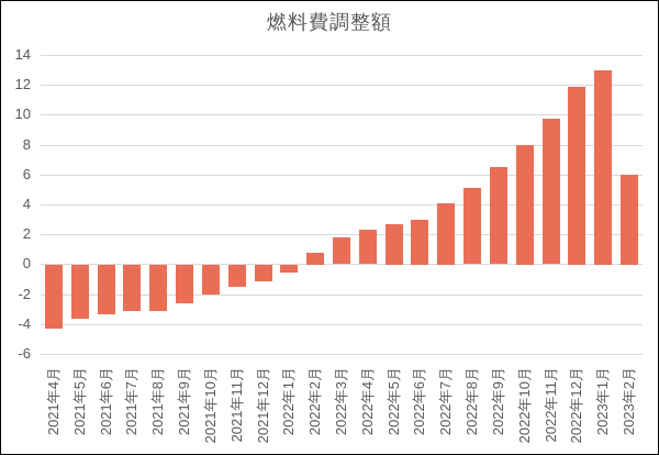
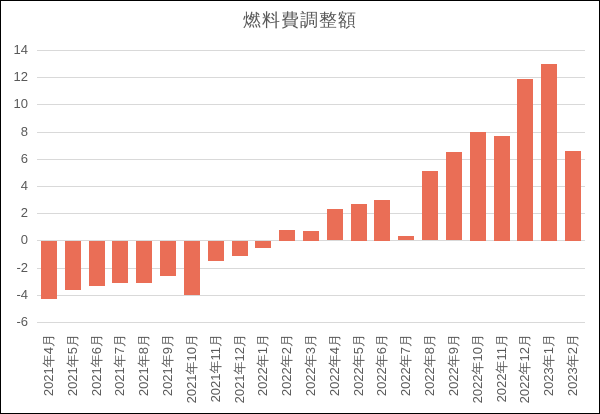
2021年10月: -2.0 -> -4.0
2022年3月: 1.8 -> 0.7
2022年7月: 4.1 -> 0.3
2022年11月: 9.7 -> 7.7
2023年2月: 6.0 -> 6.6
